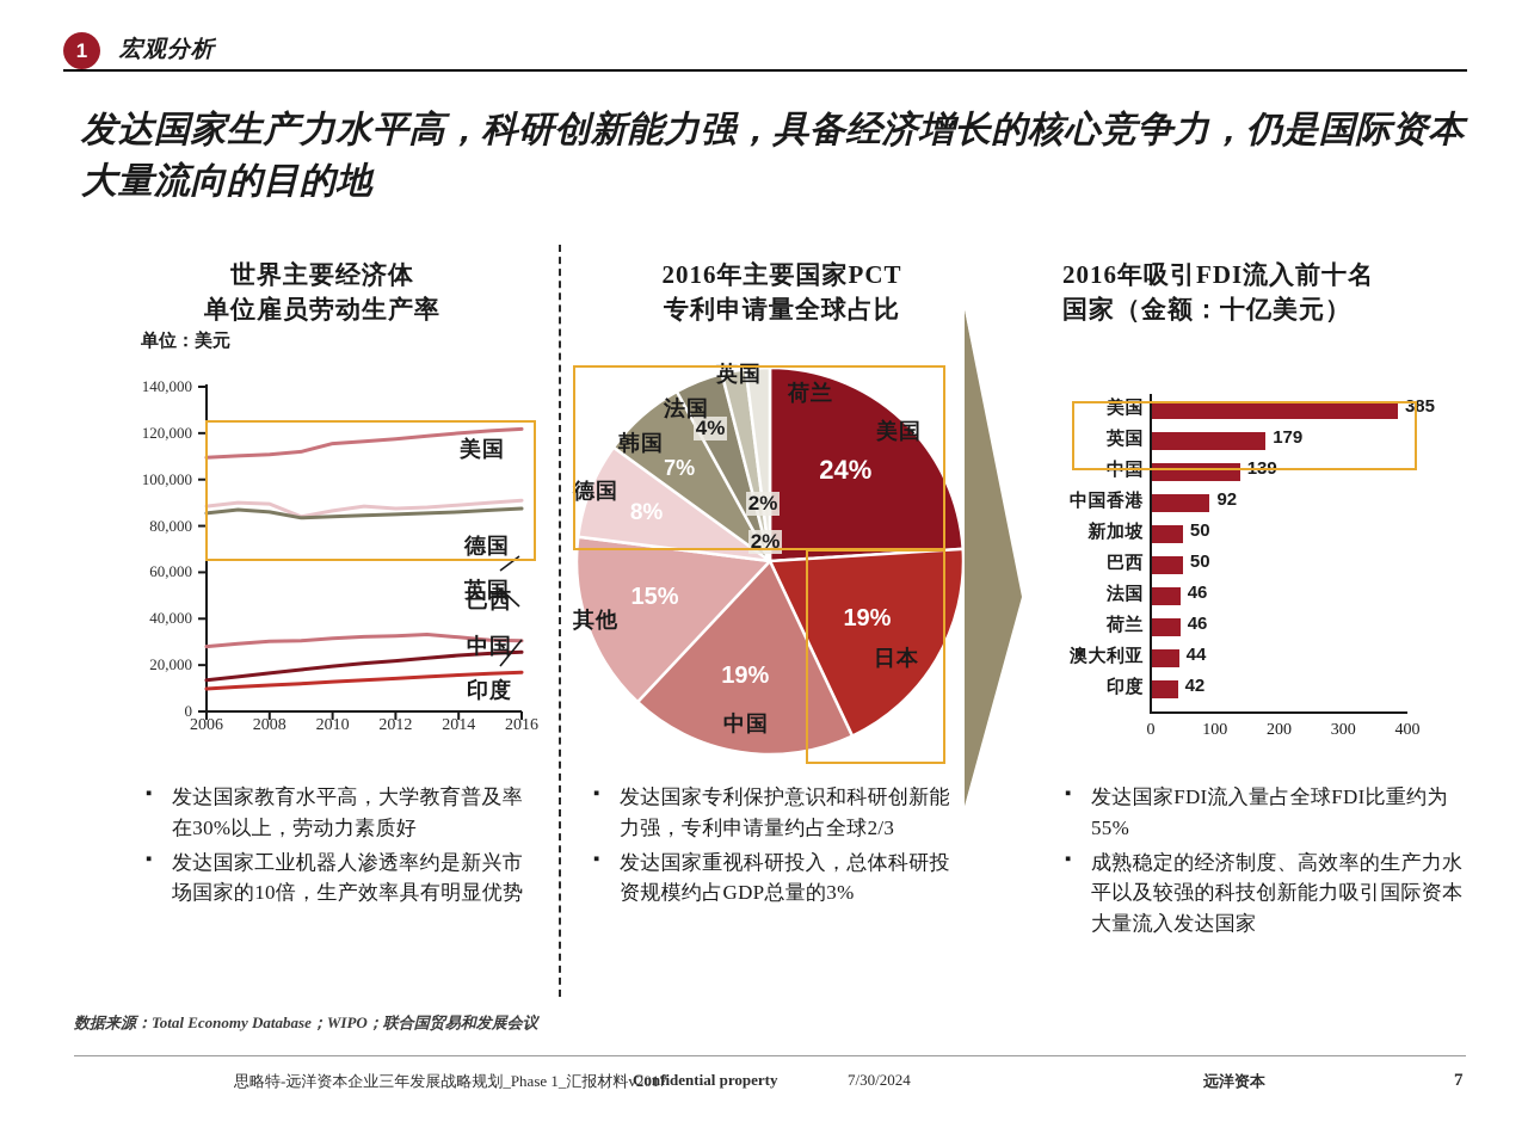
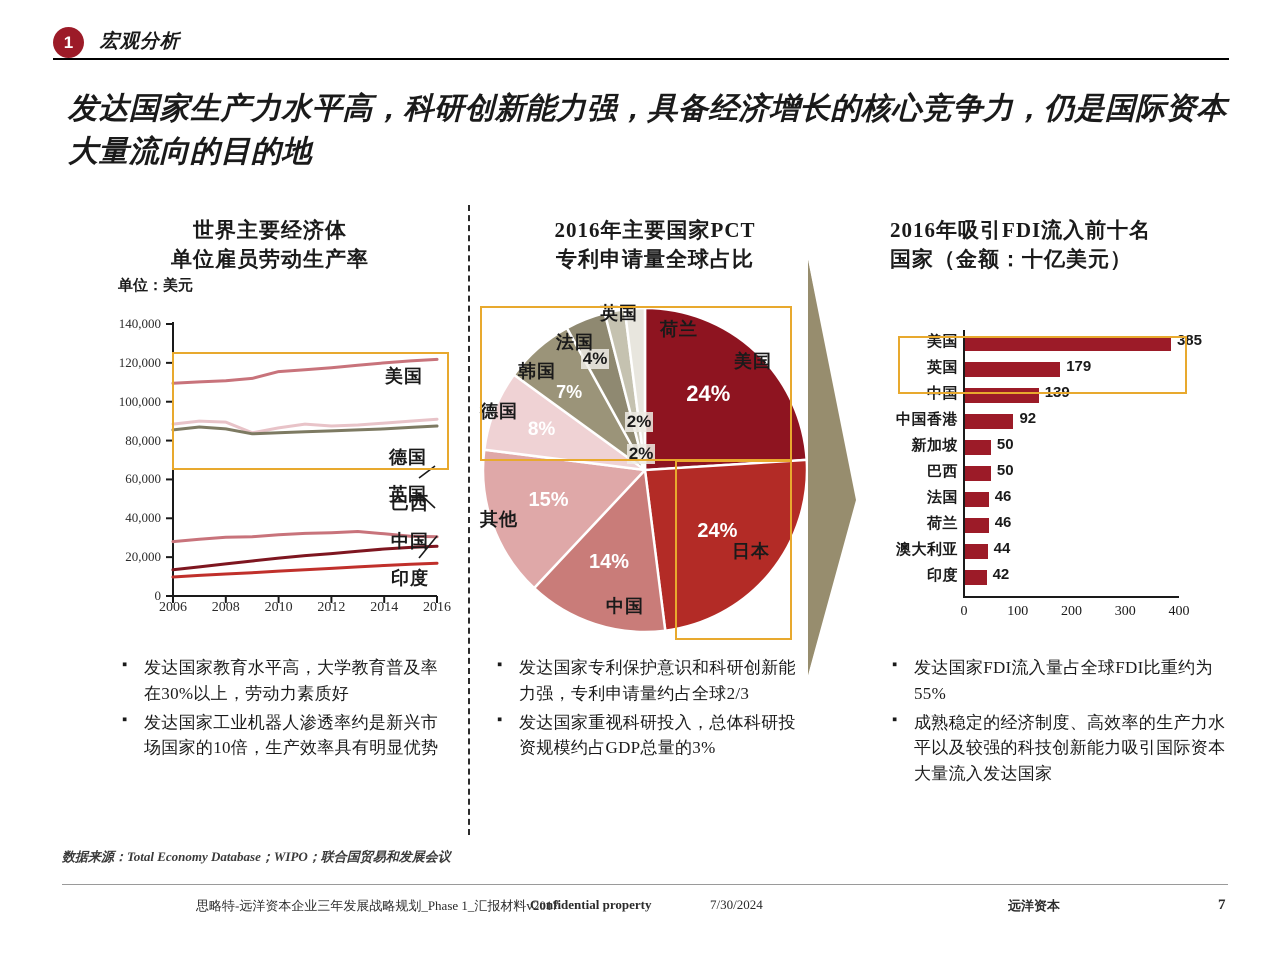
2016年主要国家PCT专利申请量全球占比/日本: 19% -> 24%
2016年主要国家PCT专利申请量全球占比/中国: 19% -> 14%
